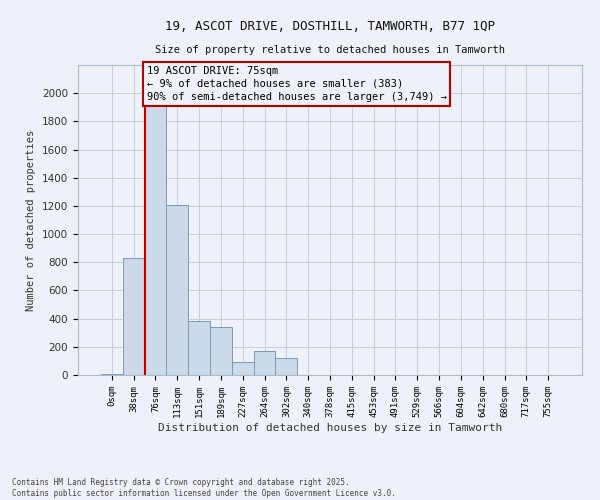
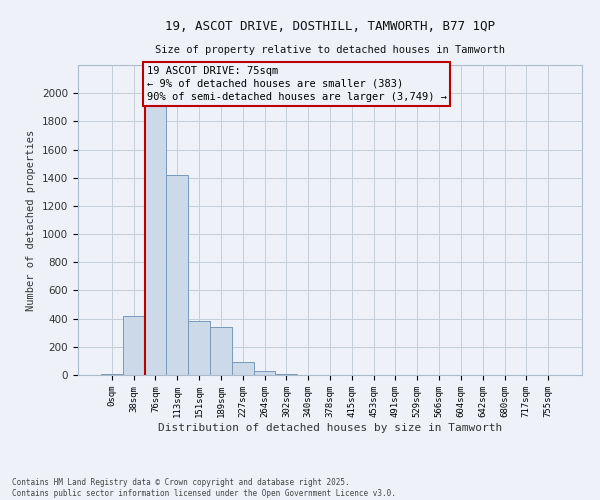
38sqm: 830 -> 420
113sqm: 1210 -> 1420
264sqm: 170 -> 20
302sqm: 120 -> 10
